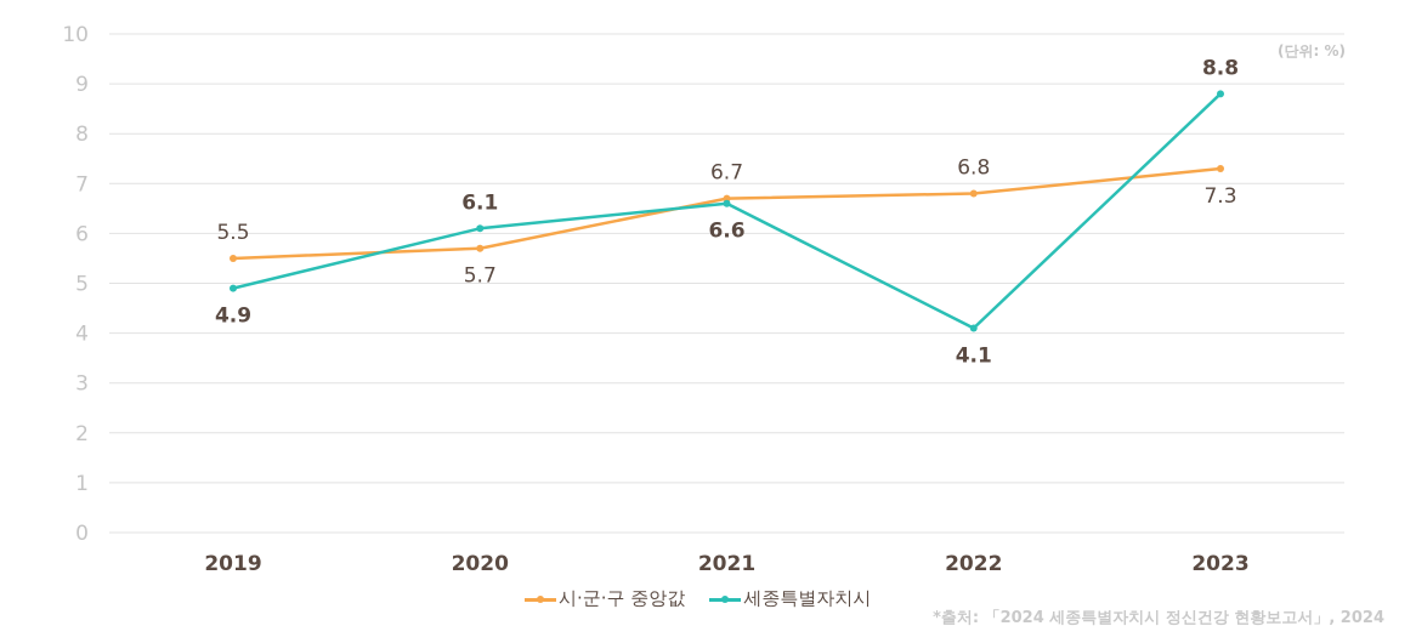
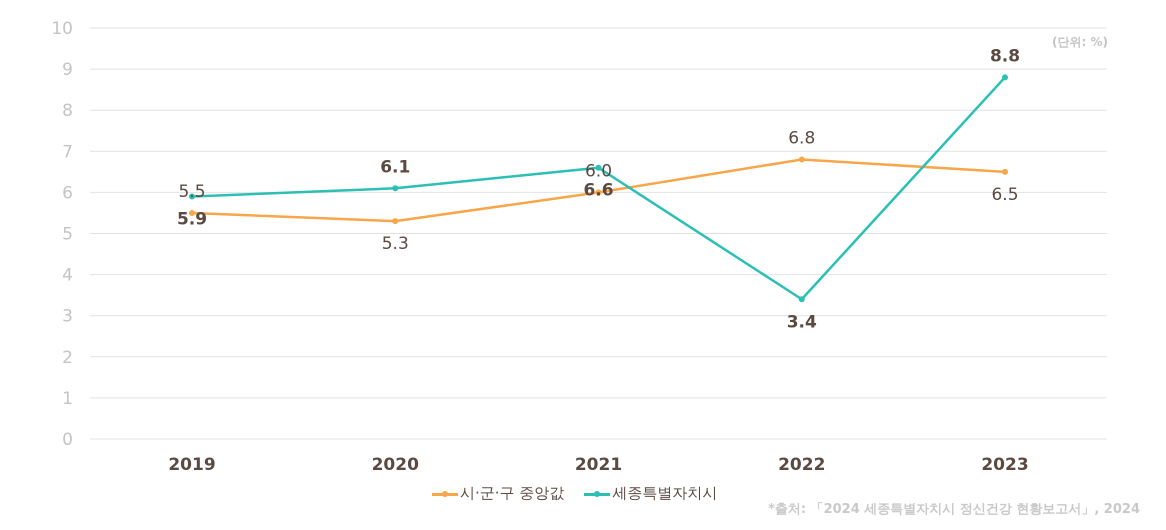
세종특별자치시/2019: 4.9 -> 5.9
시·군·구 중앙값/2020: 5.7 -> 5.3
시·군·구 중앙값/2021: 6.7 -> 6.0
세종특별자치시/2022: 4.1 -> 3.4
시·군·구 중앙값/2023: 7.3 -> 6.5
